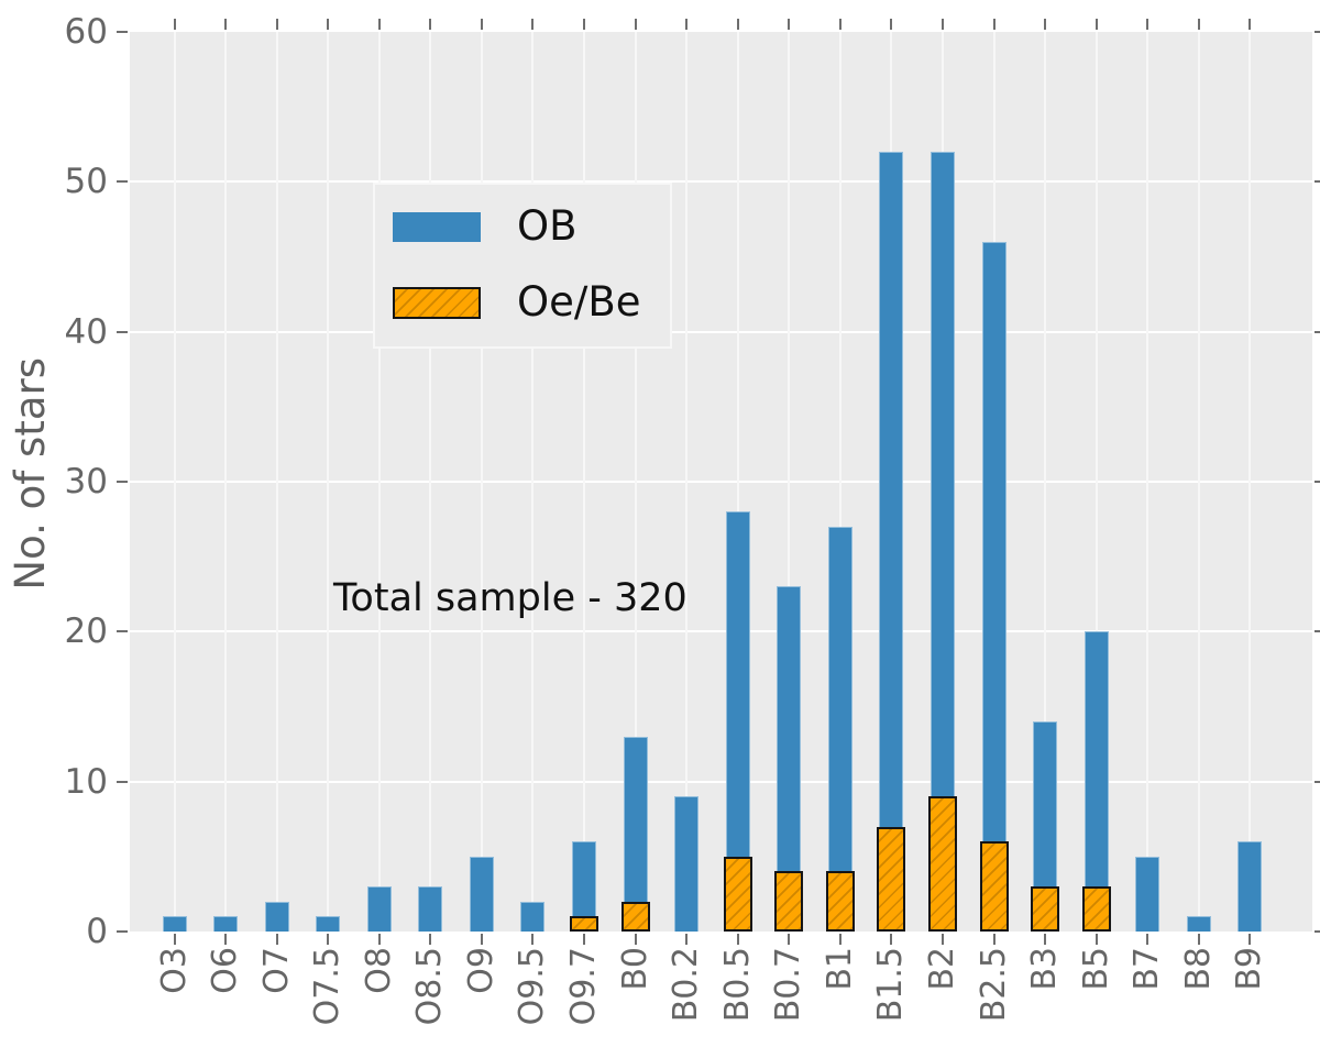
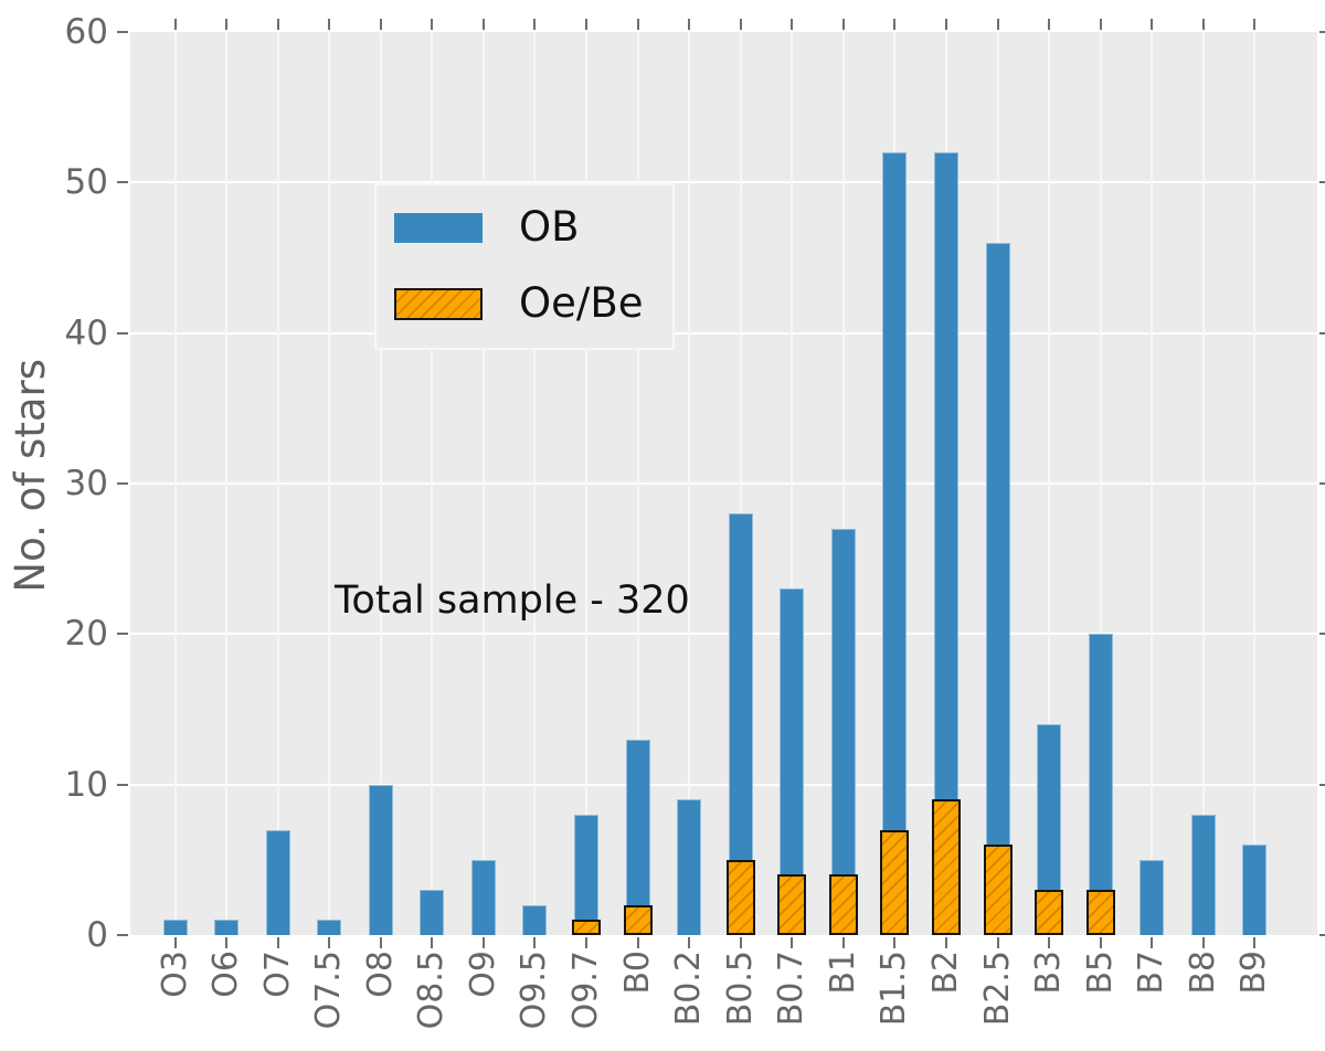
OB/O7: 2 -> 7
OB/O8: 3 -> 10
OB/O9.7: 6 -> 8
OB/B8: 1 -> 8
